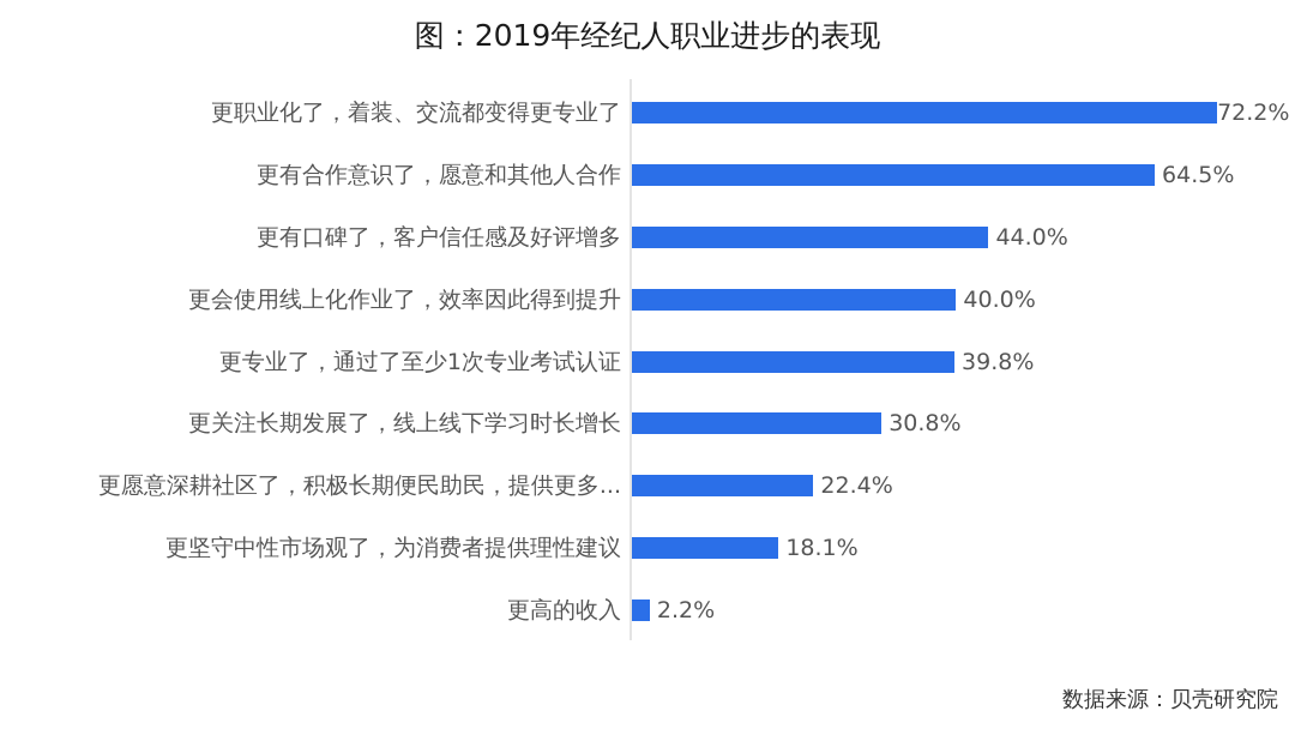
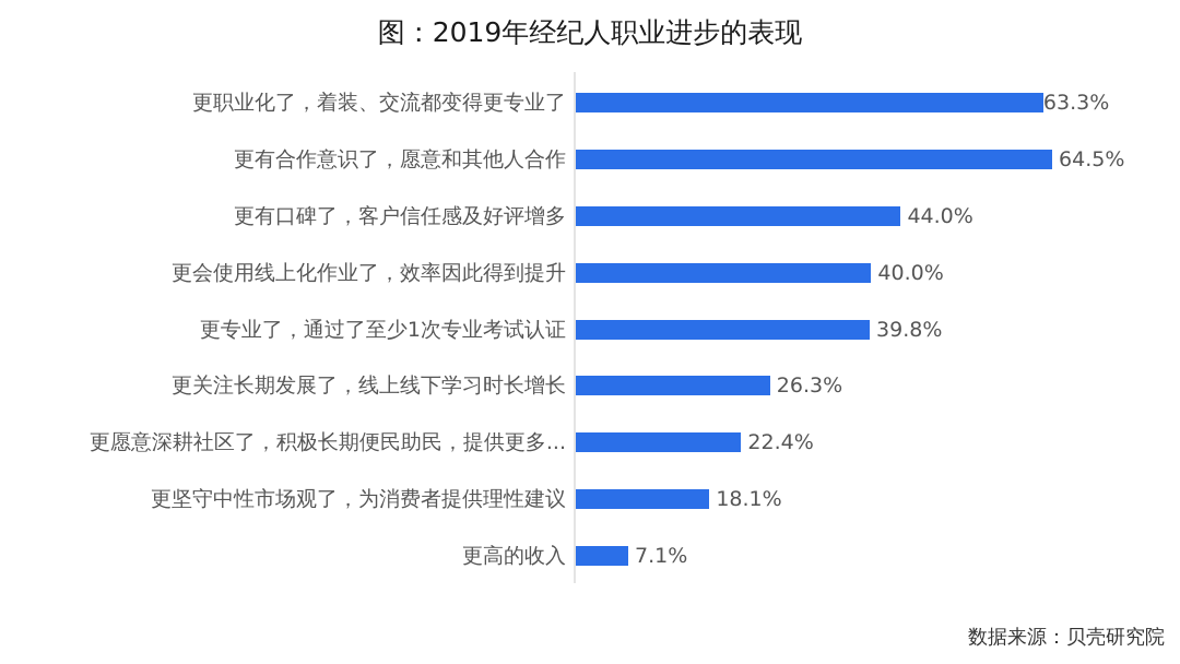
更职业化了，着装、交流都变得更专业了: 72.2% -> 63.3%
更关注长期发展了，线上线下学习时长增长: 30.8% -> 26.3%
更高的收入: 2.2% -> 7.1%
